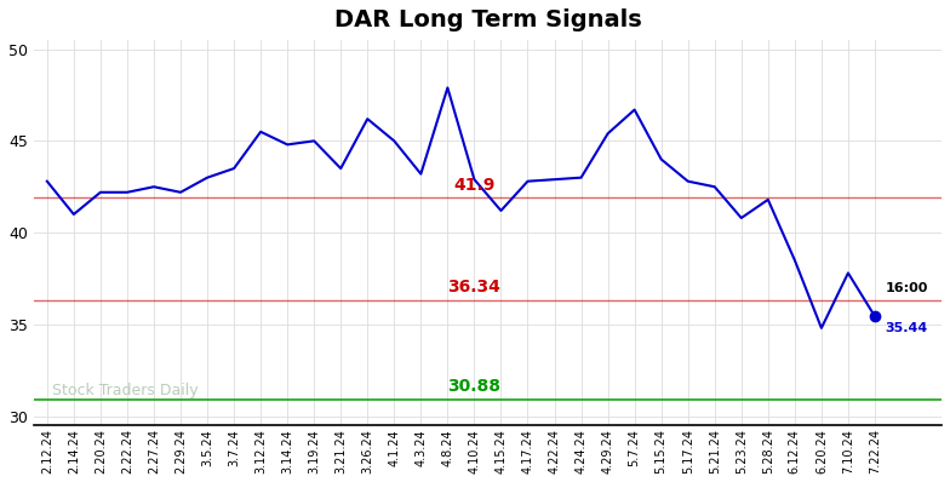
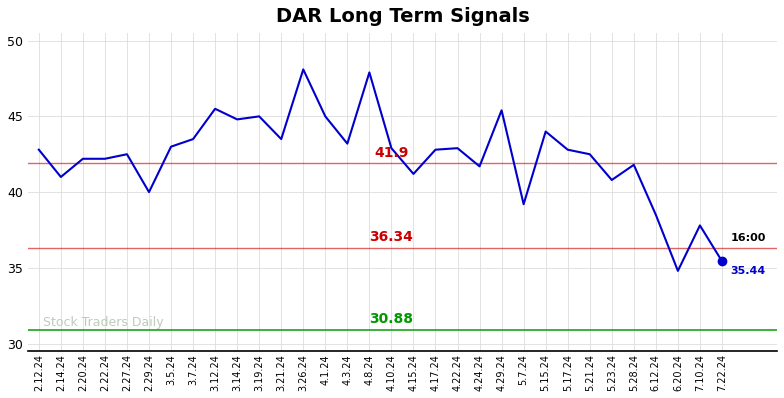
2.29.24: 42.2 -> 40.0
3.26.24: 46.2 -> 48.1
4.24.24: 43.0 -> 41.7
5.7.24: 46.7 -> 39.2
